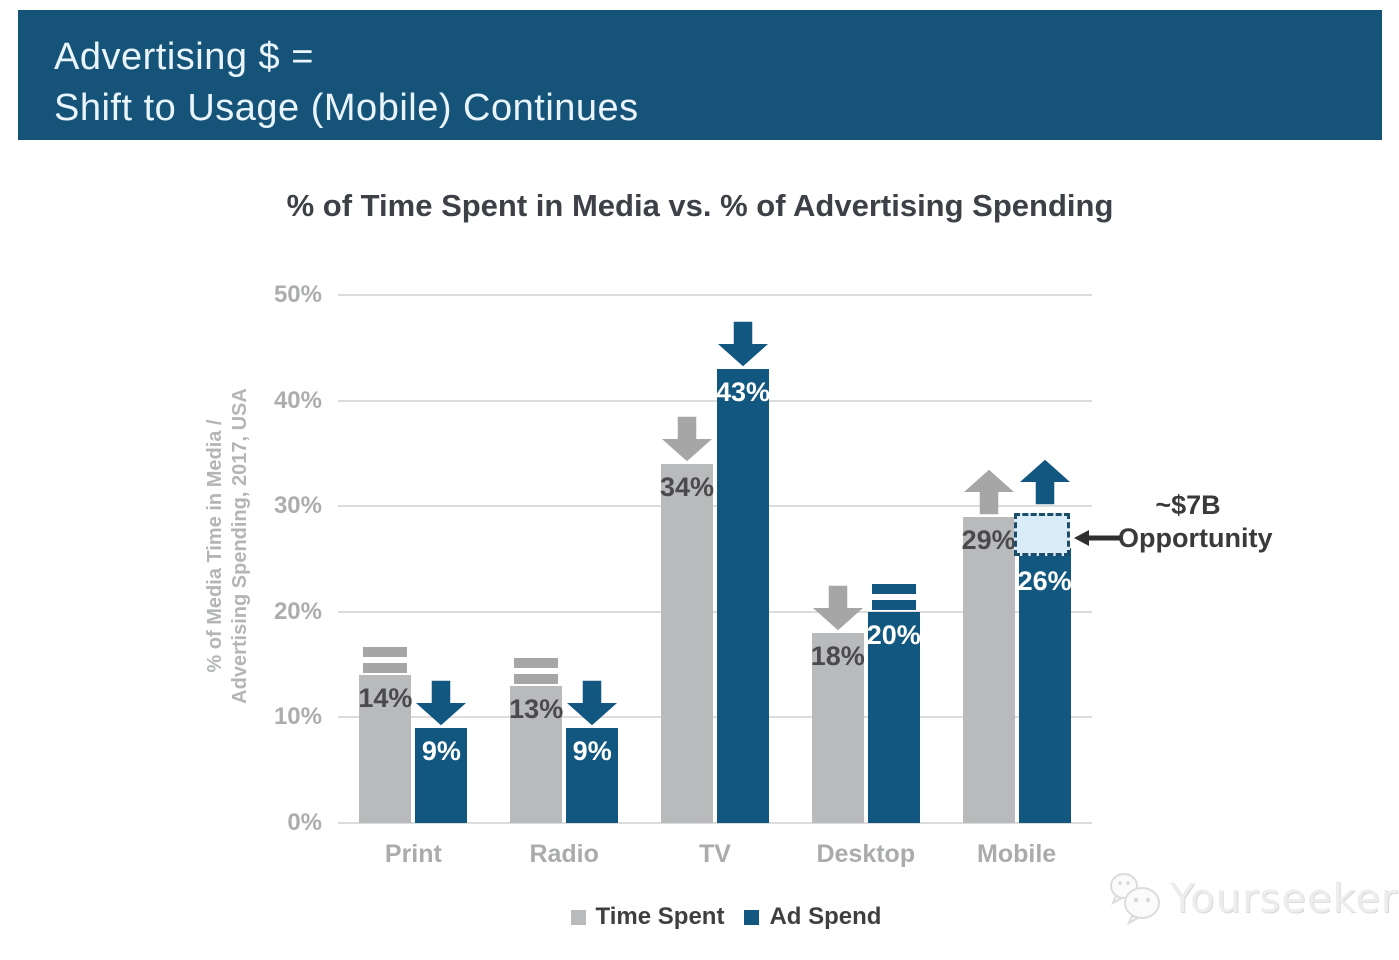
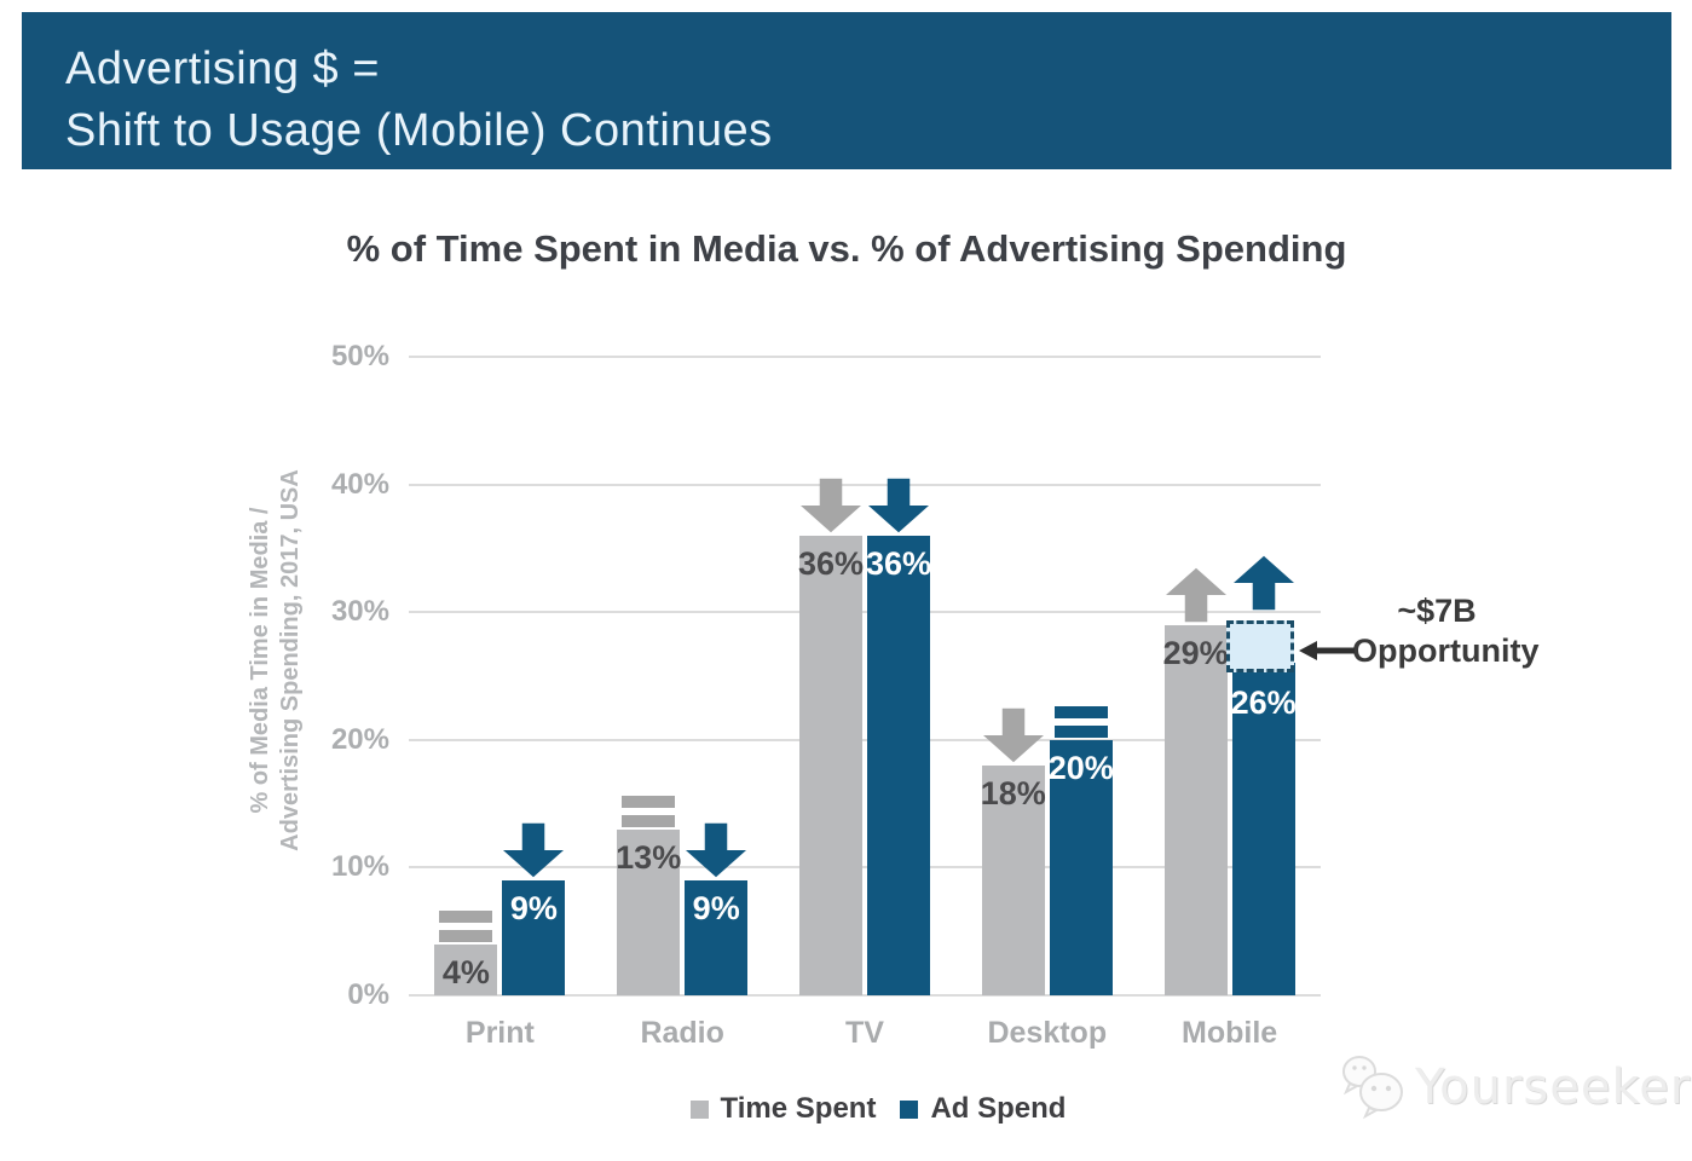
Time Spent/Print: 14% -> 4%
Time Spent/TV: 34% -> 36%
Ad Spend/TV: 43% -> 36%
